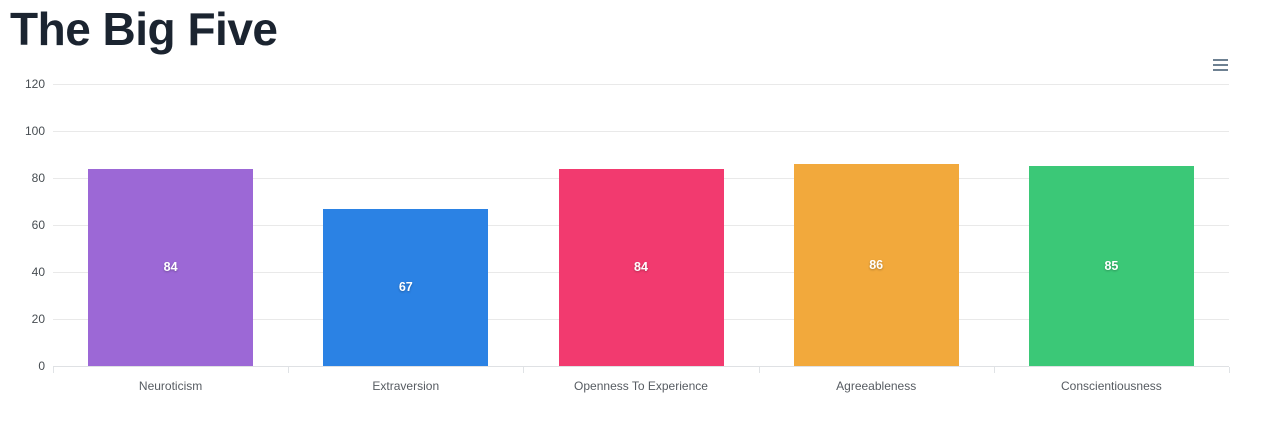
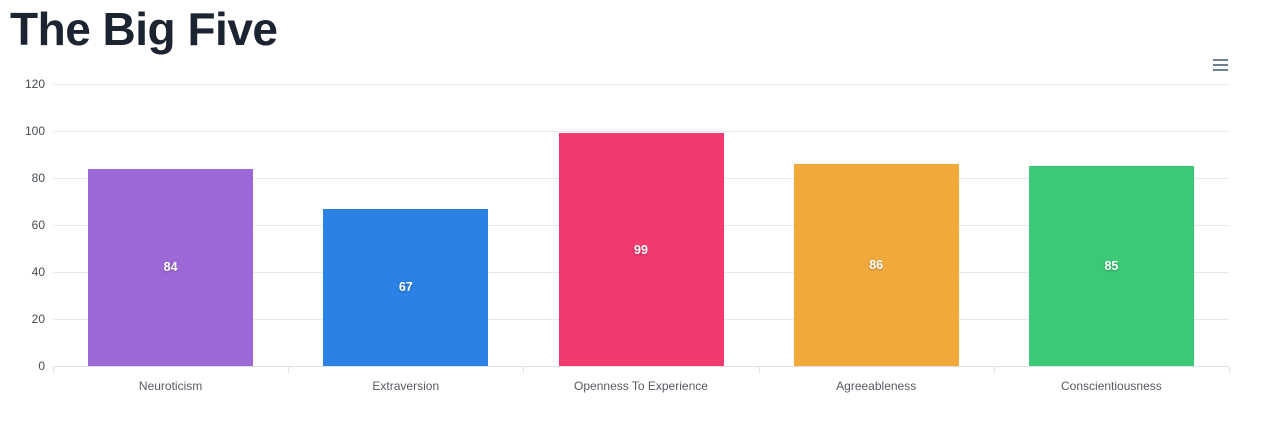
Openness To Experience: 84 -> 99
